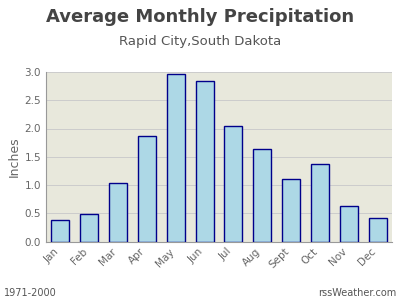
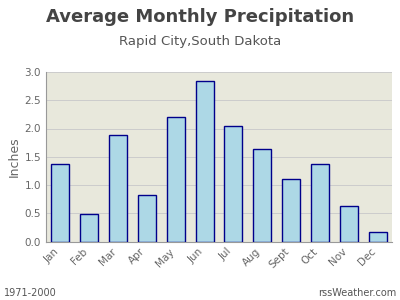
Jan: 0.38 -> 1.38
Mar: 1.04 -> 1.88
Apr: 1.87 -> 0.82
May: 2.97 -> 2.20
Dec: 0.42 -> 0.16
